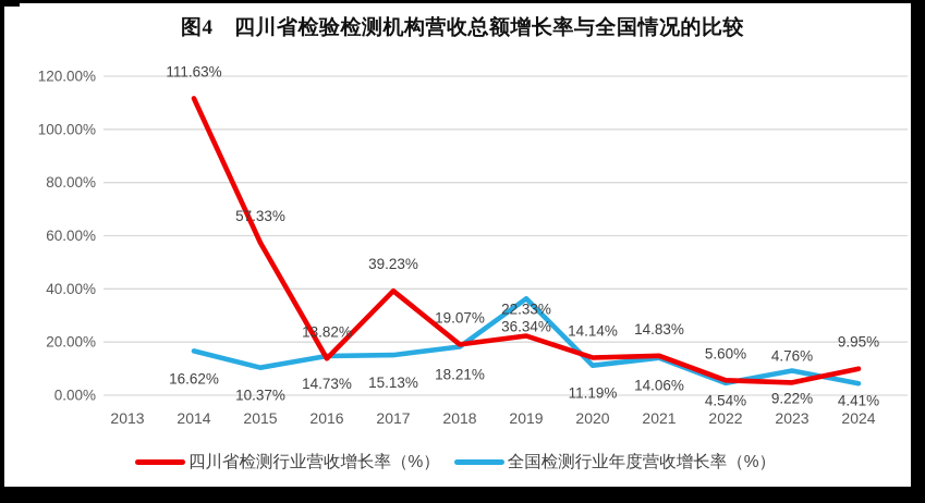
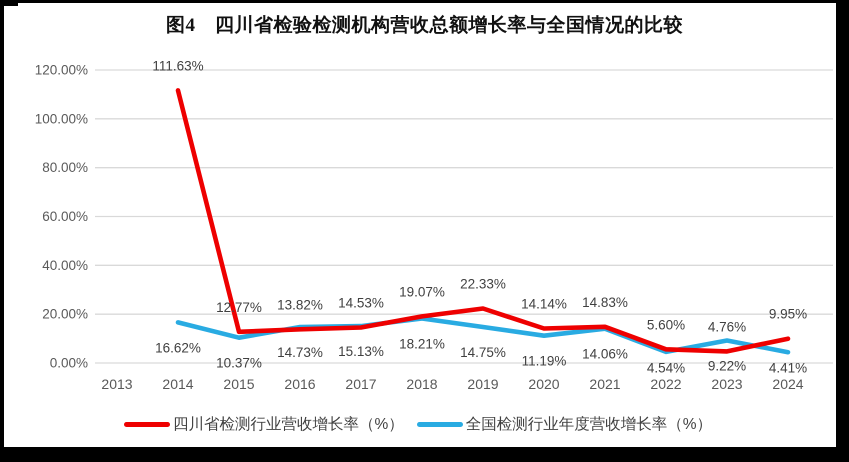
四川省检测行业营收增长率（%）/2015: 57.33% -> 12.77%
四川省检测行业营收增长率（%）/2017: 39.23% -> 14.53%
全国检测行业年度营收增长率（%）/2019: 36.34% -> 14.75%
